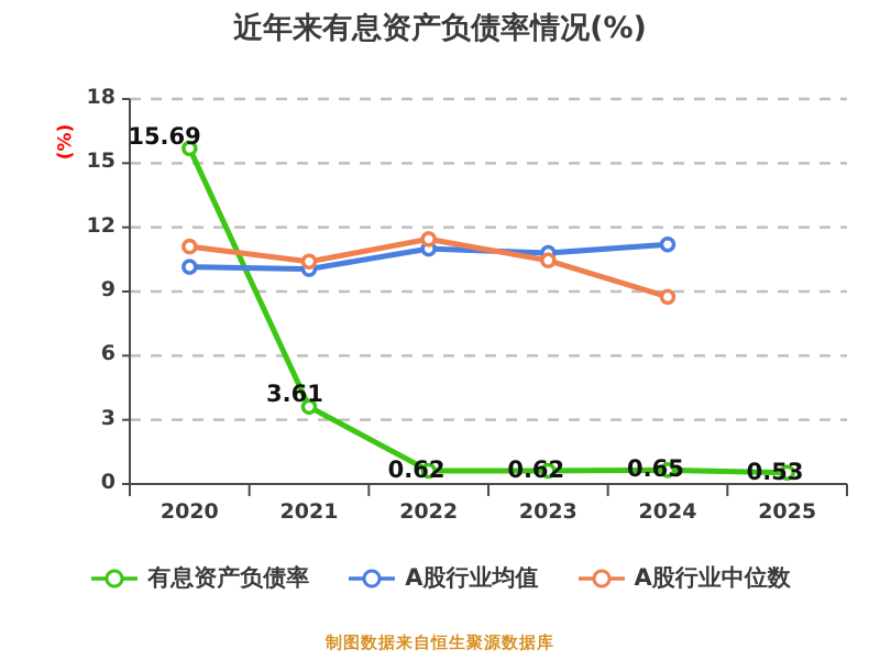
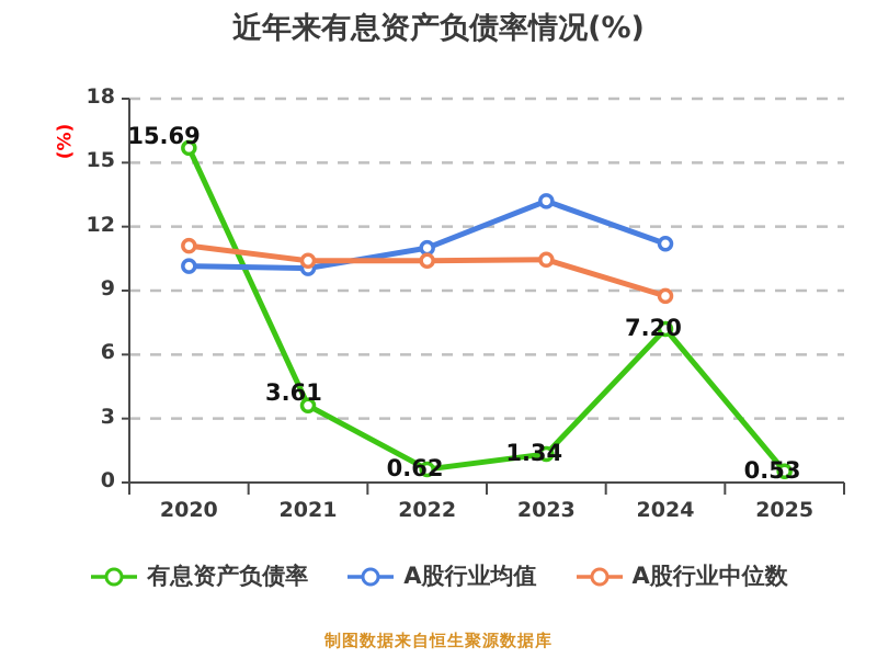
A股行业中位数/2022: 11.4 -> 10.4
有息资产负债率/2023: 0.62 -> 1.34
A股行业均值/2023: 10.8 -> 13.2
有息资产负债率/2024: 0.65 -> 7.20
